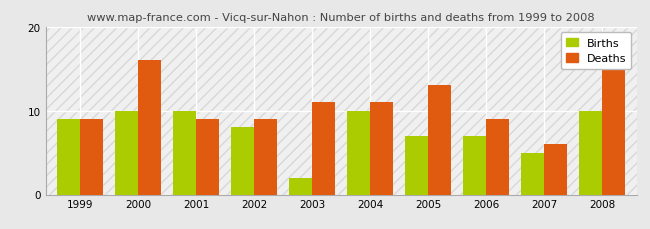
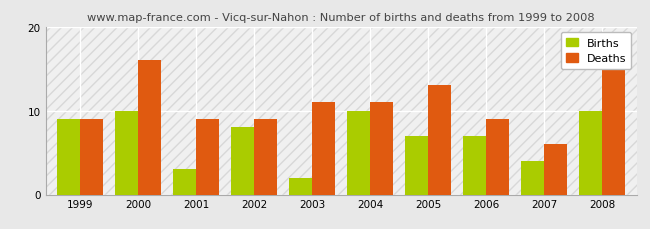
Births/2001: 10 -> 3
Births/2007: 5 -> 4
